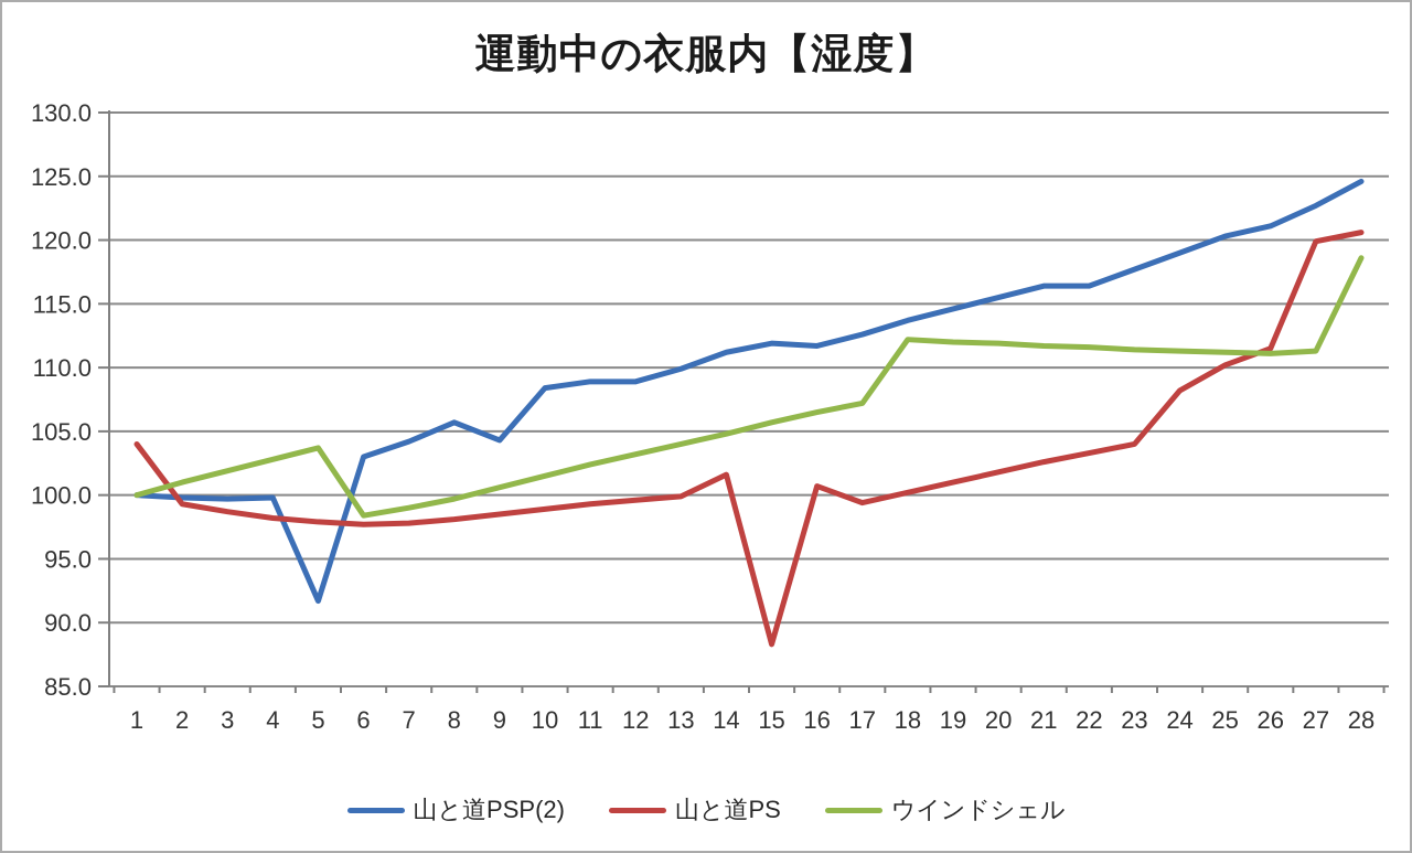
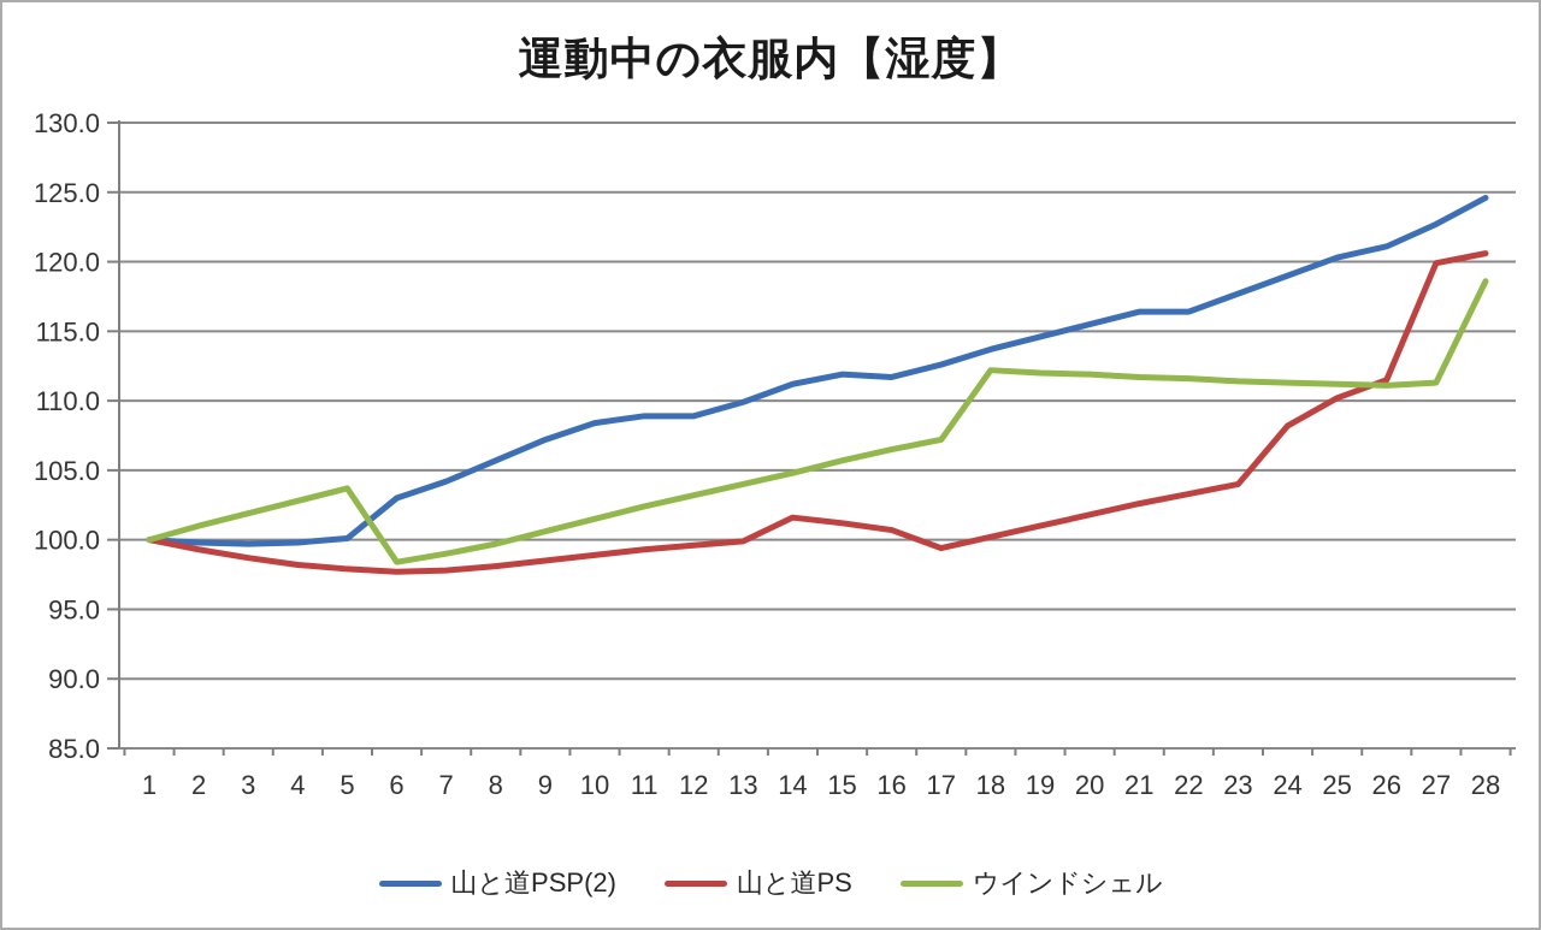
山と道PS/1: 104.0 -> 100.0
山と道PSP(2)/5: 91.7 -> 100.1
山と道PSP(2)/9: 104.3 -> 107.2
山と道PS/15: 88.3 -> 101.2
